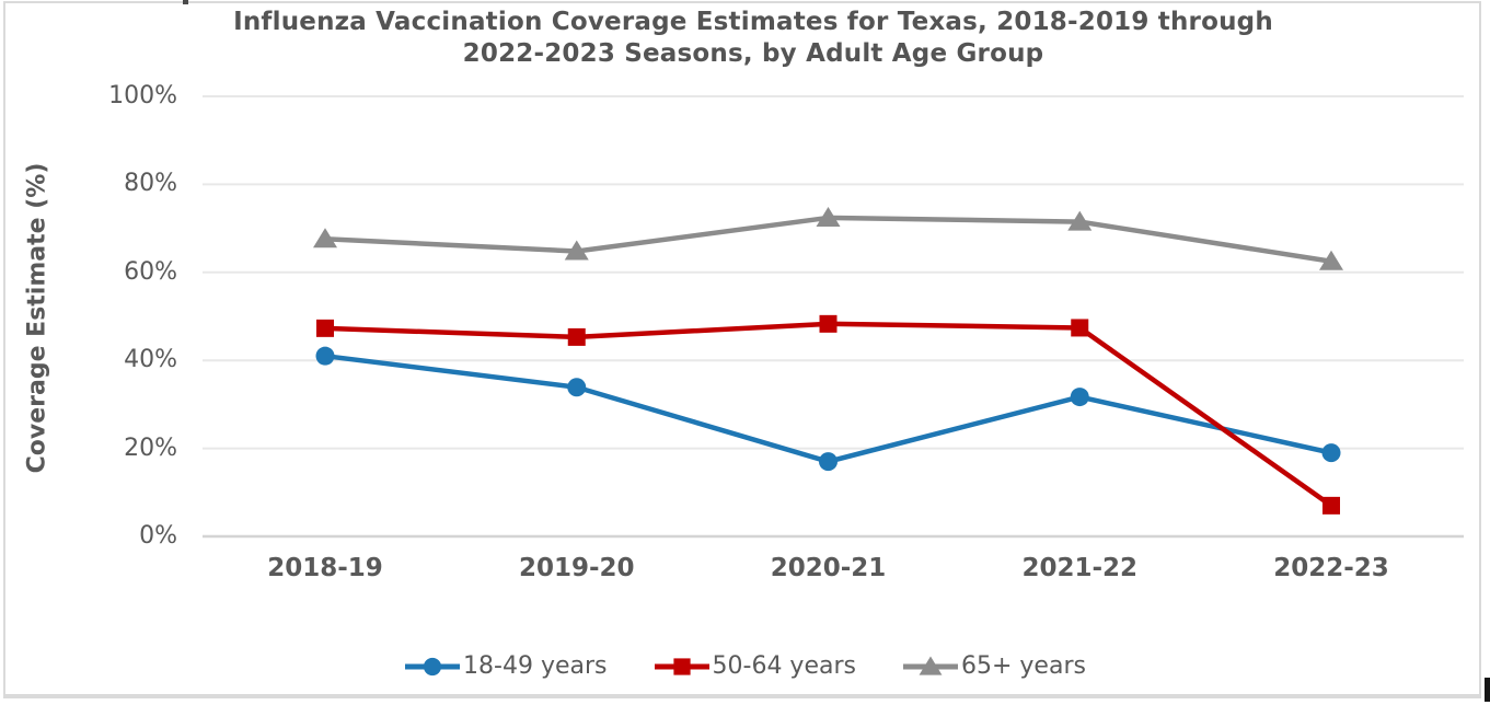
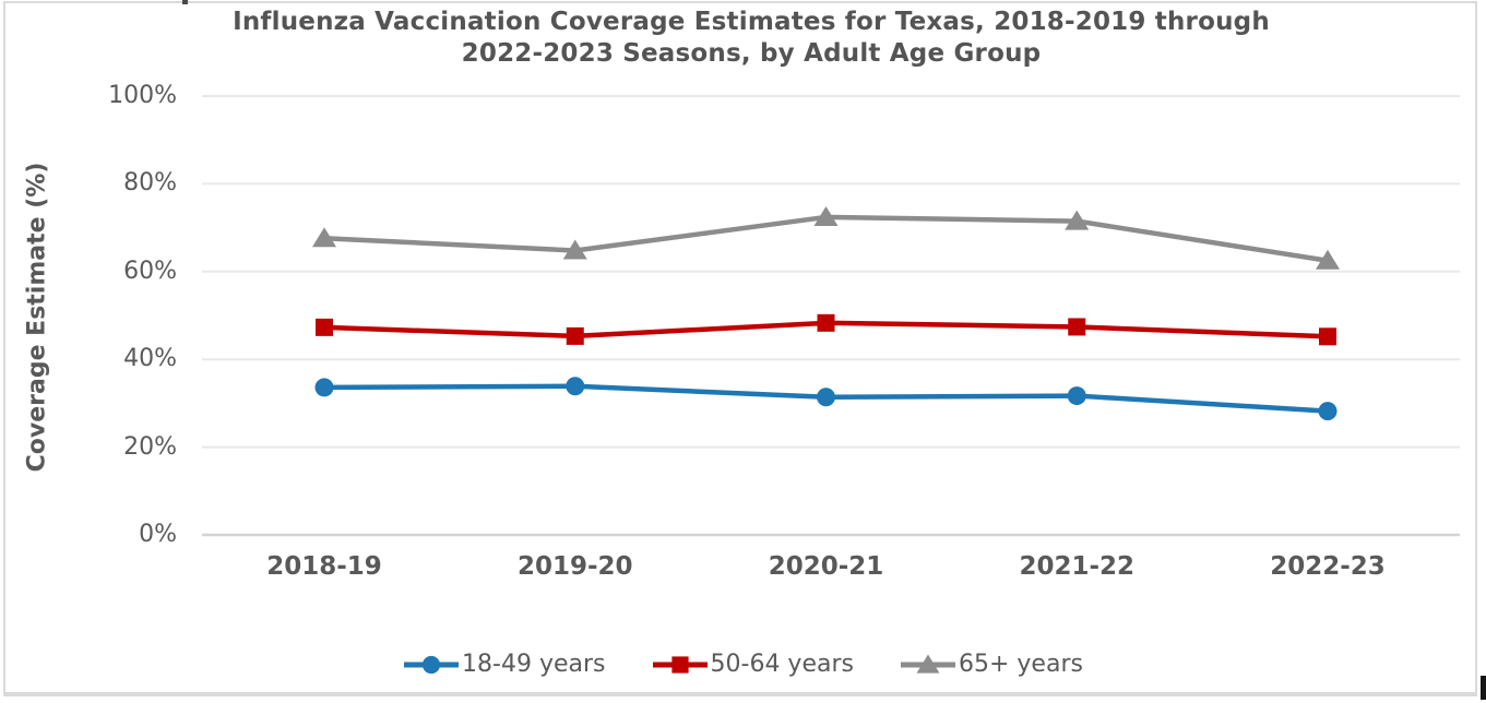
18-49 years/2018-19: 41% -> 34%
18-49 years/2020-21: 17% -> 31%
18-49 years/2022-23: 19% -> 28%
50-64 years/2022-23: 7% -> 45%
